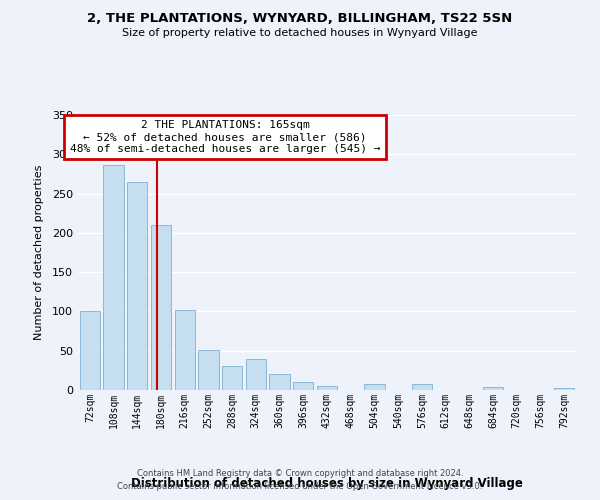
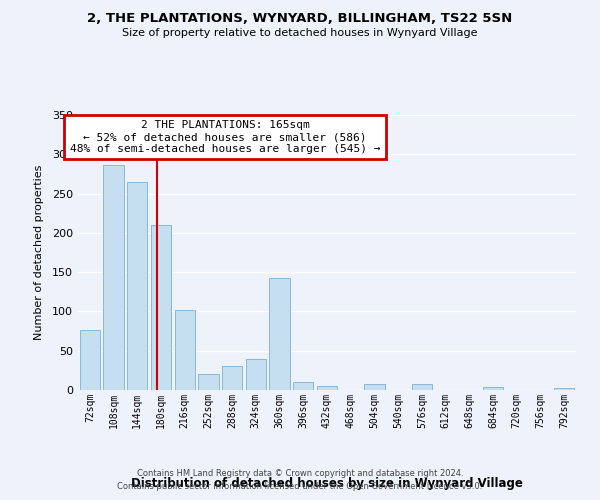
72sqm: 100 -> 76
252sqm: 51 -> 20
360sqm: 20 -> 142
